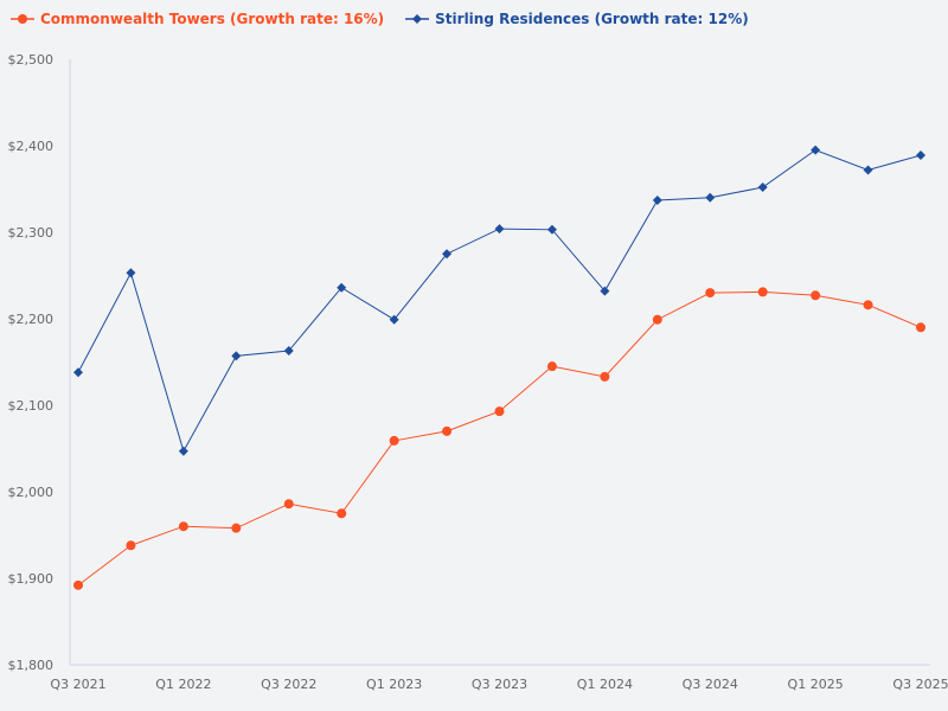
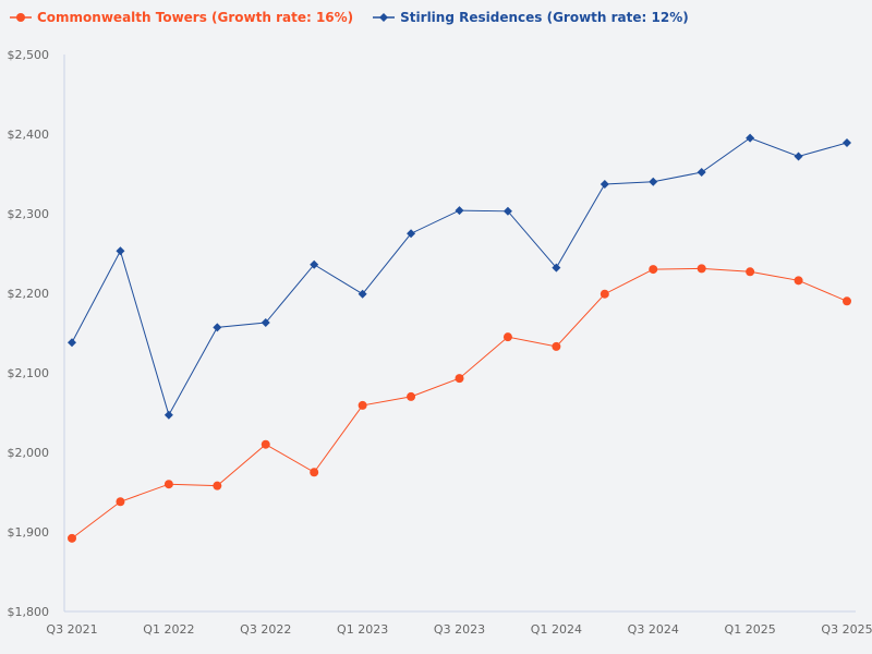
Commonwealth Towers (Growth rate: 16%)/Q3 2022: $1990 -> $2010
